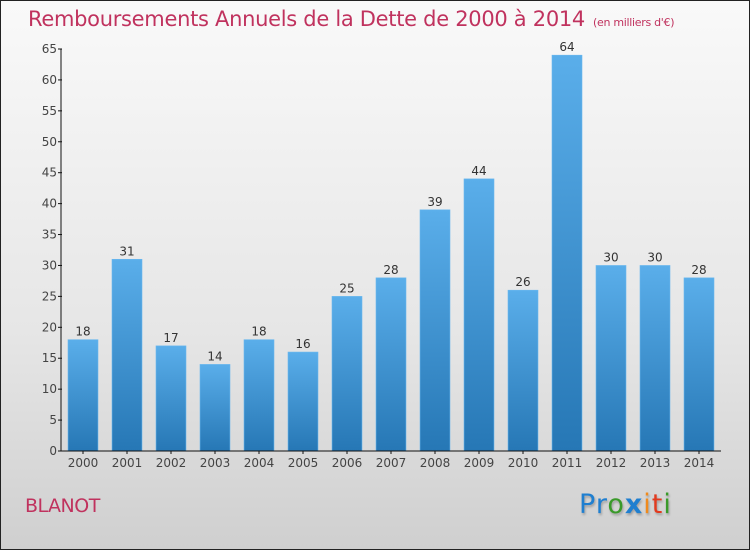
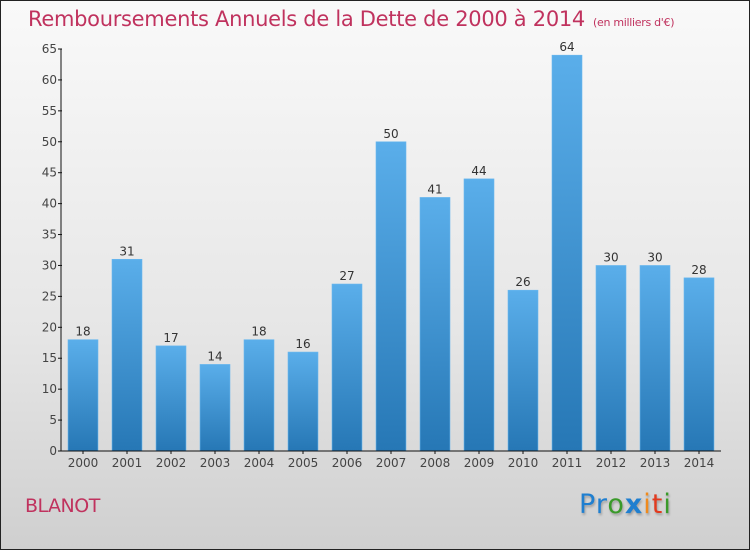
2006: 25 -> 27
2007: 28 -> 50
2008: 39 -> 41
